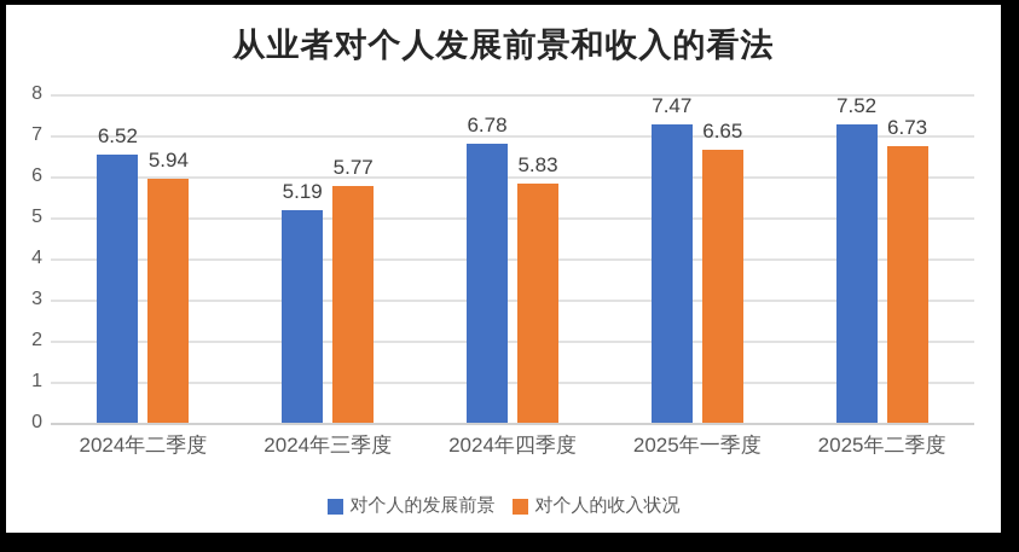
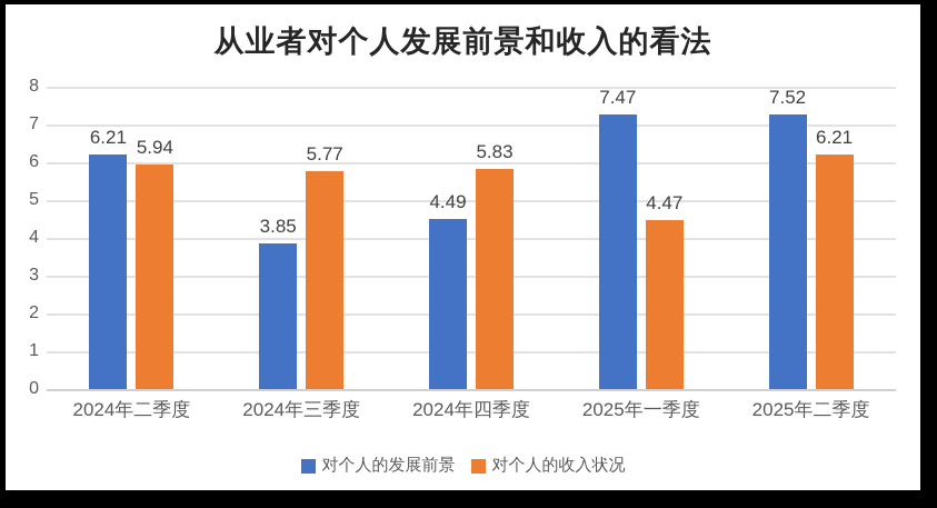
对个人的发展前景/2024年二季度: 6.52 -> 6.21
对个人的发展前景/2024年三季度: 5.19 -> 3.85
对个人的发展前景/2024年四季度: 6.78 -> 4.49
对个人的收入状况/2025年一季度: 6.65 -> 4.47
对个人的收入状况/2025年二季度: 6.73 -> 6.21
